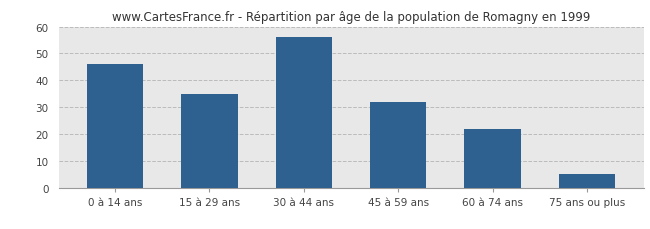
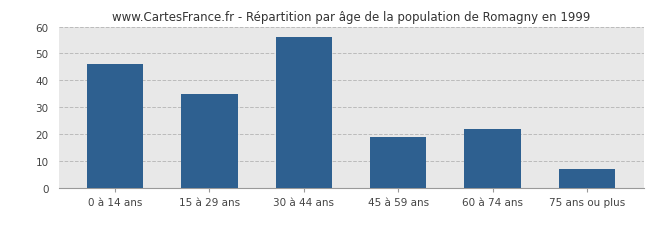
45 à 59 ans: 32 -> 19
75 ans ou plus: 5 -> 7
